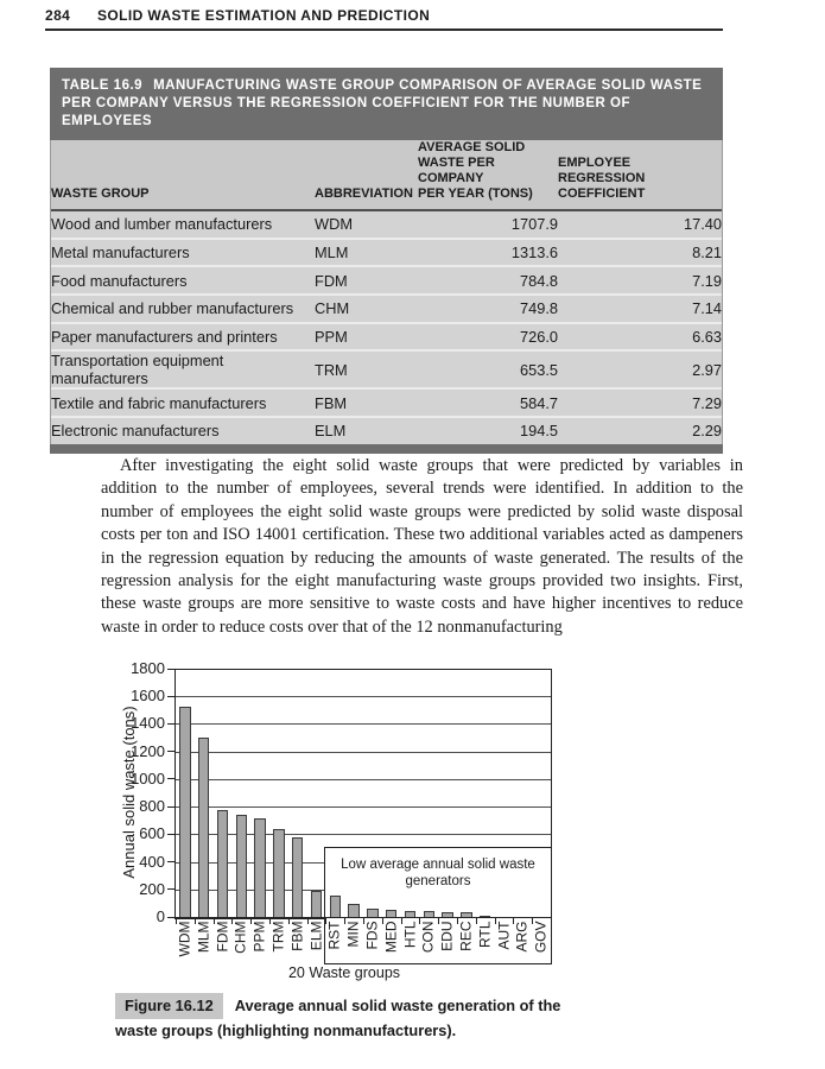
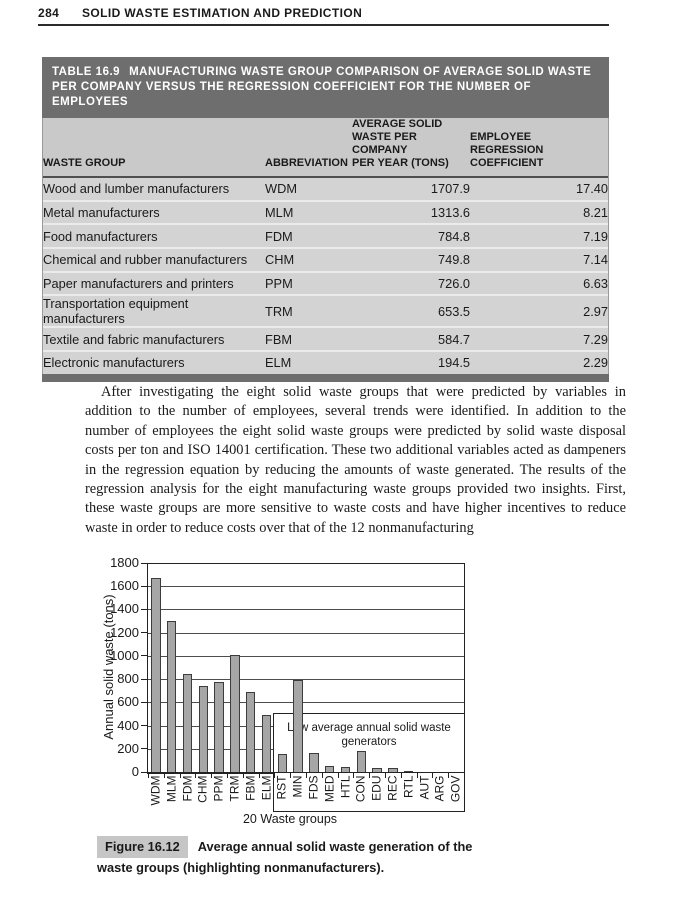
WDM: 1530 -> 1680
FDM: 780 -> 850
PPM: 720 -> 780
TRM: 650 -> 1020
FBM: 580 -> 700
ELM: 200 -> 500
MIN: 100 -> 800
FDS: 70 -> 170
CON: 50 -> 190
